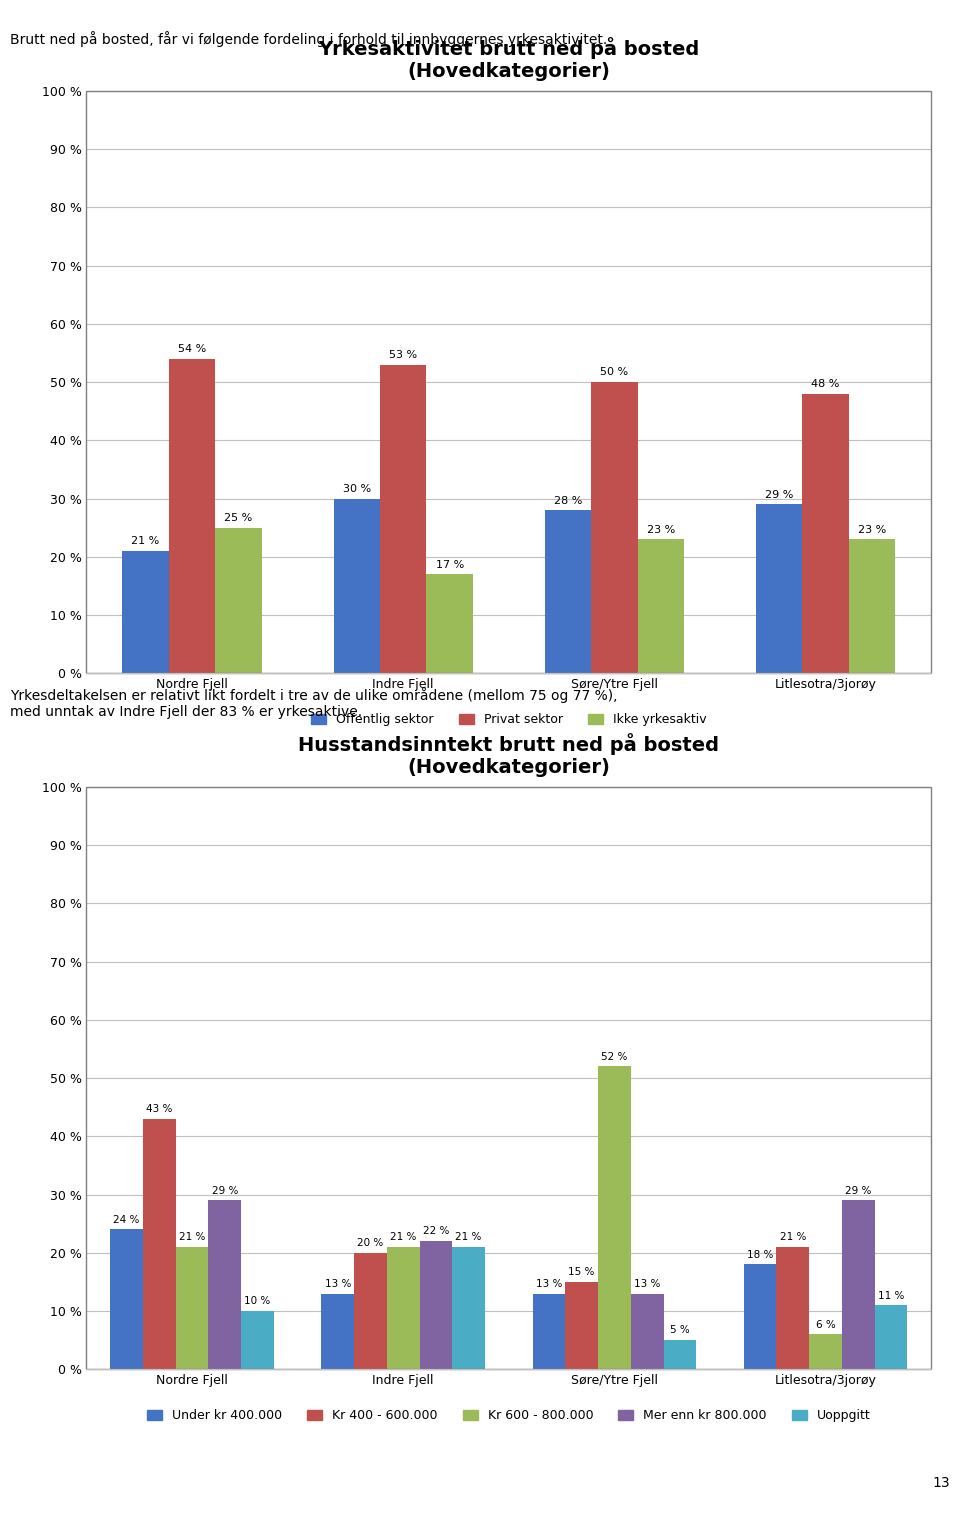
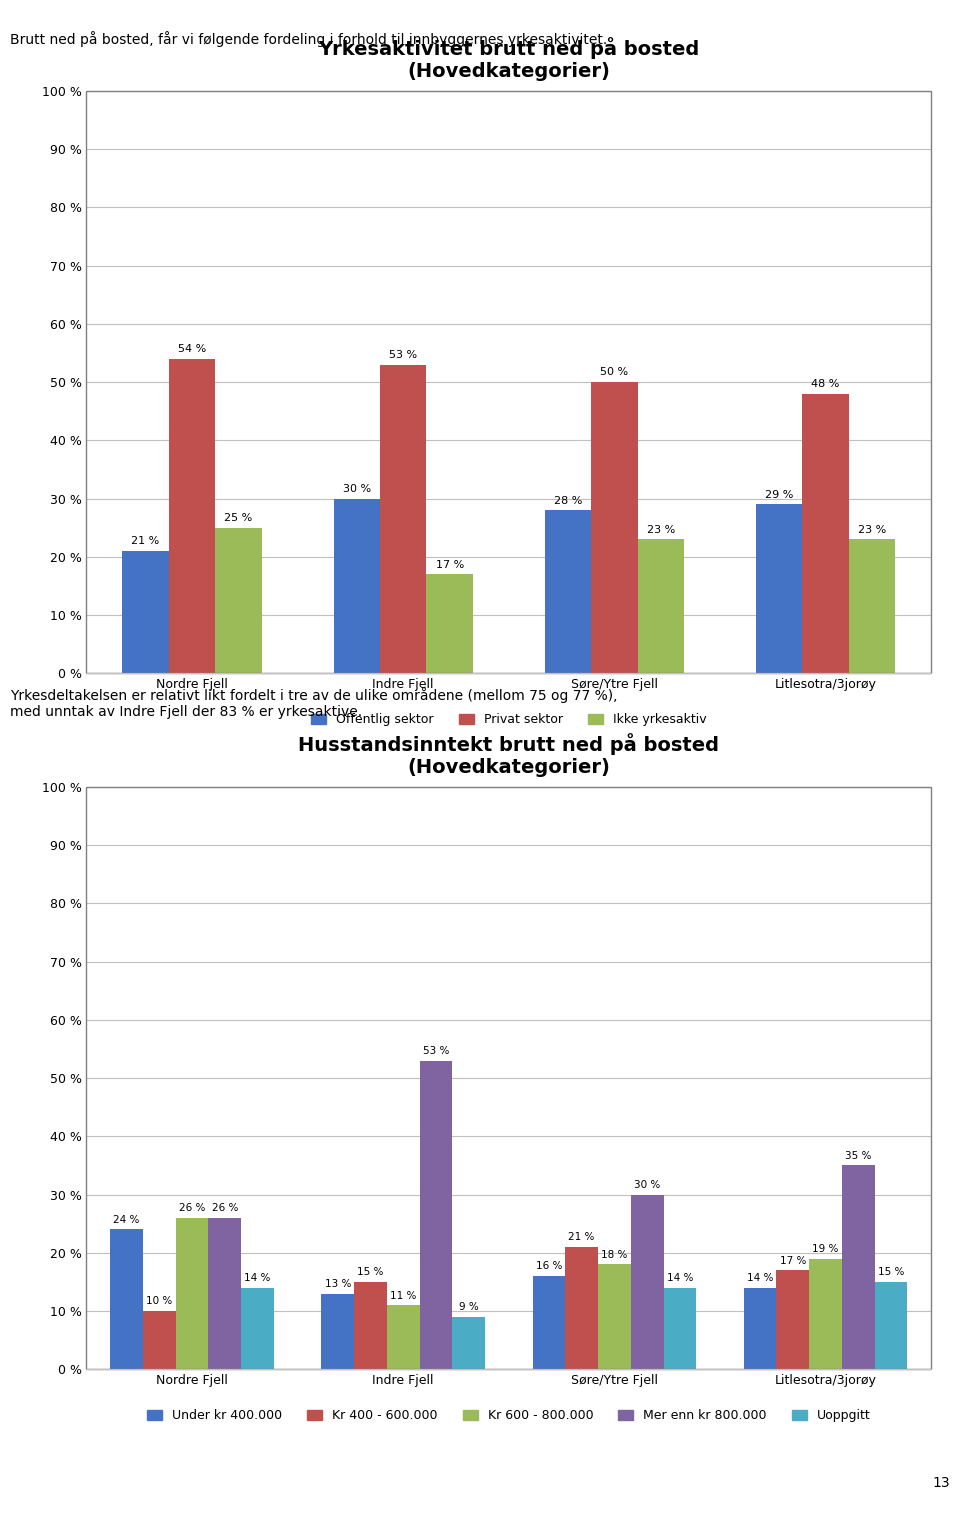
Husstandsinntekt brutt ned på bosted (Hovedkategorier)/Kr 400 - 600.000/Nordre Fjell: 43 -> 10
Husstandsinntekt brutt ned på bosted (Hovedkategorier)/Kr 600 - 800.000/Nordre Fjell: 21 -> 26
Husstandsinntekt brutt ned på bosted (Hovedkategorier)/Mer enn kr 800.000/Nordre Fjell: 29 -> 26
Husstandsinntekt brutt ned på bosted (Hovedkategorier)/Uoppgitt/Nordre Fjell: 10 -> 14
Husstandsinntekt brutt ned på bosted (Hovedkategorier)/Kr 400 - 600.000/Indre Fjell: 20 -> 15
Husstandsinntekt brutt ned på bosted (Hovedkategorier)/Kr 600 - 800.000/Indre Fjell: 21 -> 11
Husstandsinntekt brutt ned på bosted (Hovedkategorier)/Mer enn kr 800.000/Indre Fjell: 22 -> 53
Husstandsinntekt brutt ned på bosted (Hovedkategorier)/Uoppgitt/Indre Fjell: 21 -> 9
Husstandsinntekt brutt ned på bosted (Hovedkategorier)/Under kr 400.000/Søre/Ytre Fjell: 13 -> 16
Husstandsinntekt brutt ned på bosted (Hovedkategorier)/Kr 400 - 600.000/Søre/Ytre Fjell: 15 -> 21
Husstandsinntekt brutt ned på bosted (Hovedkategorier)/Kr 600 - 800.000/Søre/Ytre Fjell: 52 -> 18
Husstandsinntekt brutt ned på bosted (Hovedkategorier)/Mer enn kr 800.000/Søre/Ytre Fjell: 13 -> 30
Husstandsinntekt brutt ned på bosted (Hovedkategorier)/Uoppgitt/Søre/Ytre Fjell: 5 -> 14
Husstandsinntekt brutt ned på bosted (Hovedkategorier)/Under kr 400.000/Litlesotra/3jorøy: 18 -> 14
Husstandsinntekt brutt ned på bosted (Hovedkategorier)/Kr 400 - 600.000/Litlesotra/3jorøy: 21 -> 17
Husstandsinntekt brutt ned på bosted (Hovedkategorier)/Kr 600 - 800.000/Litlesotra/3jorøy: 6 -> 19
Husstandsinntekt brutt ned på bosted (Hovedkategorier)/Mer enn kr 800.000/Litlesotra/3jorøy: 29 -> 35
Husstandsinntekt brutt ned på bosted (Hovedkategorier)/Uoppgitt/Litlesotra/3jorøy: 11 -> 15
